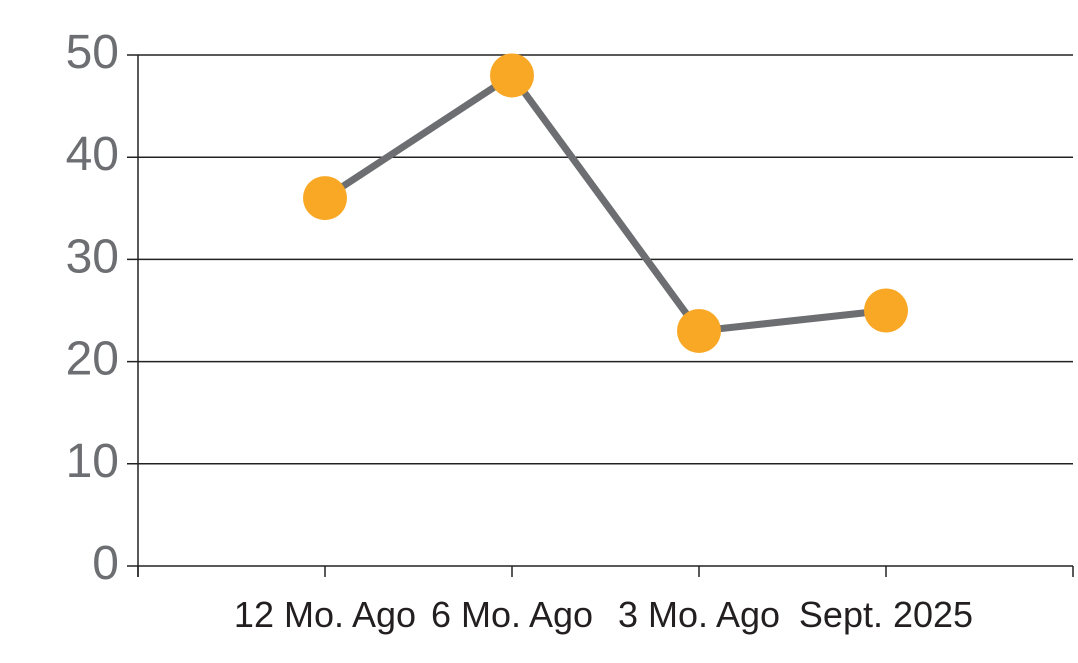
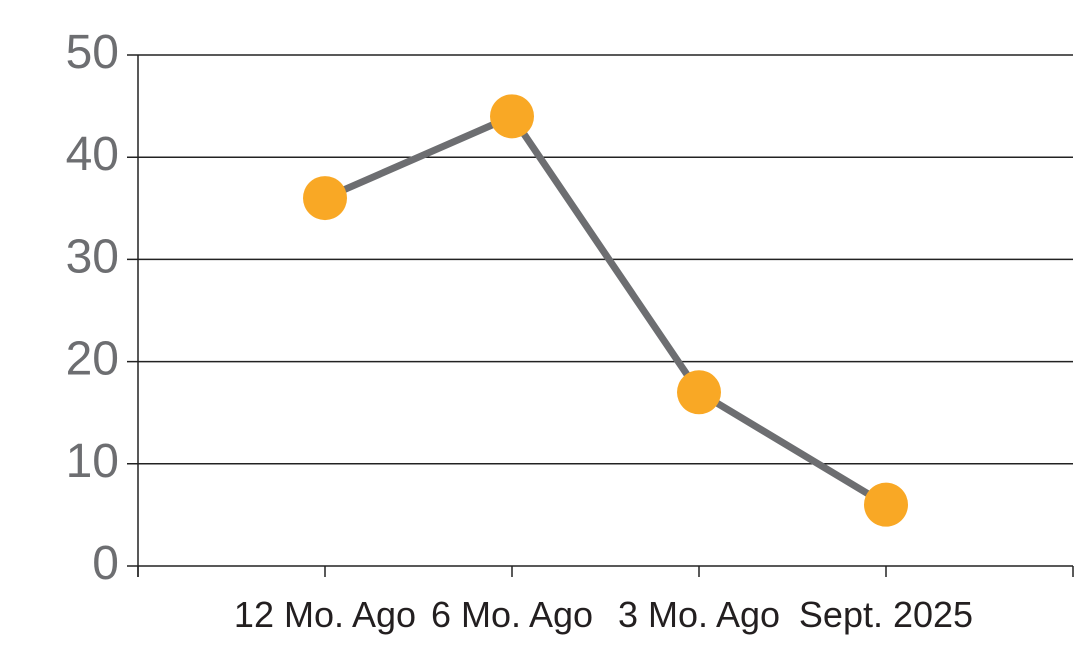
6 Mo. Ago: 48 -> 44
3 Mo. Ago: 23 -> 17
Sept. 2025: 25 -> 6
